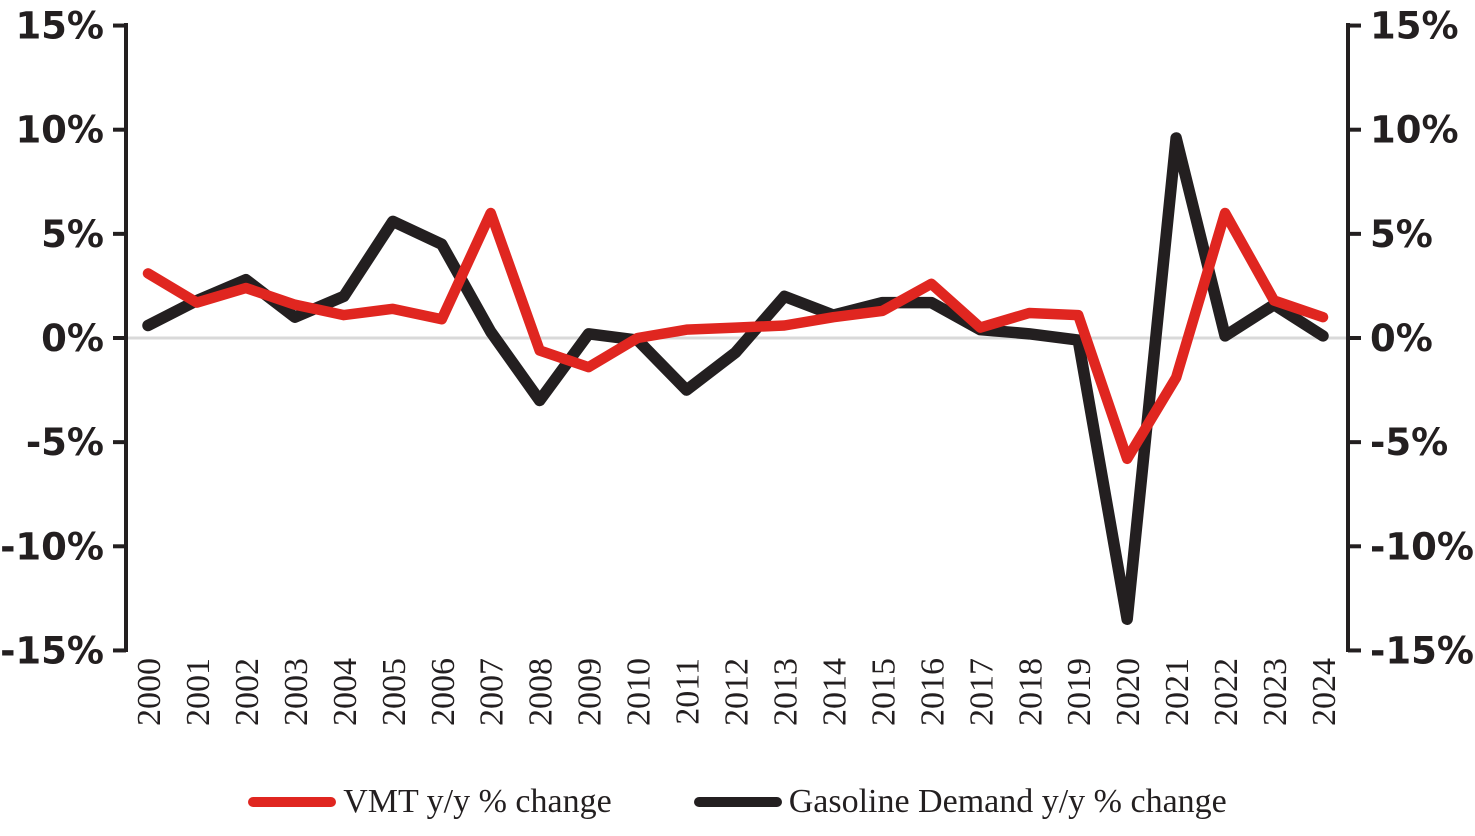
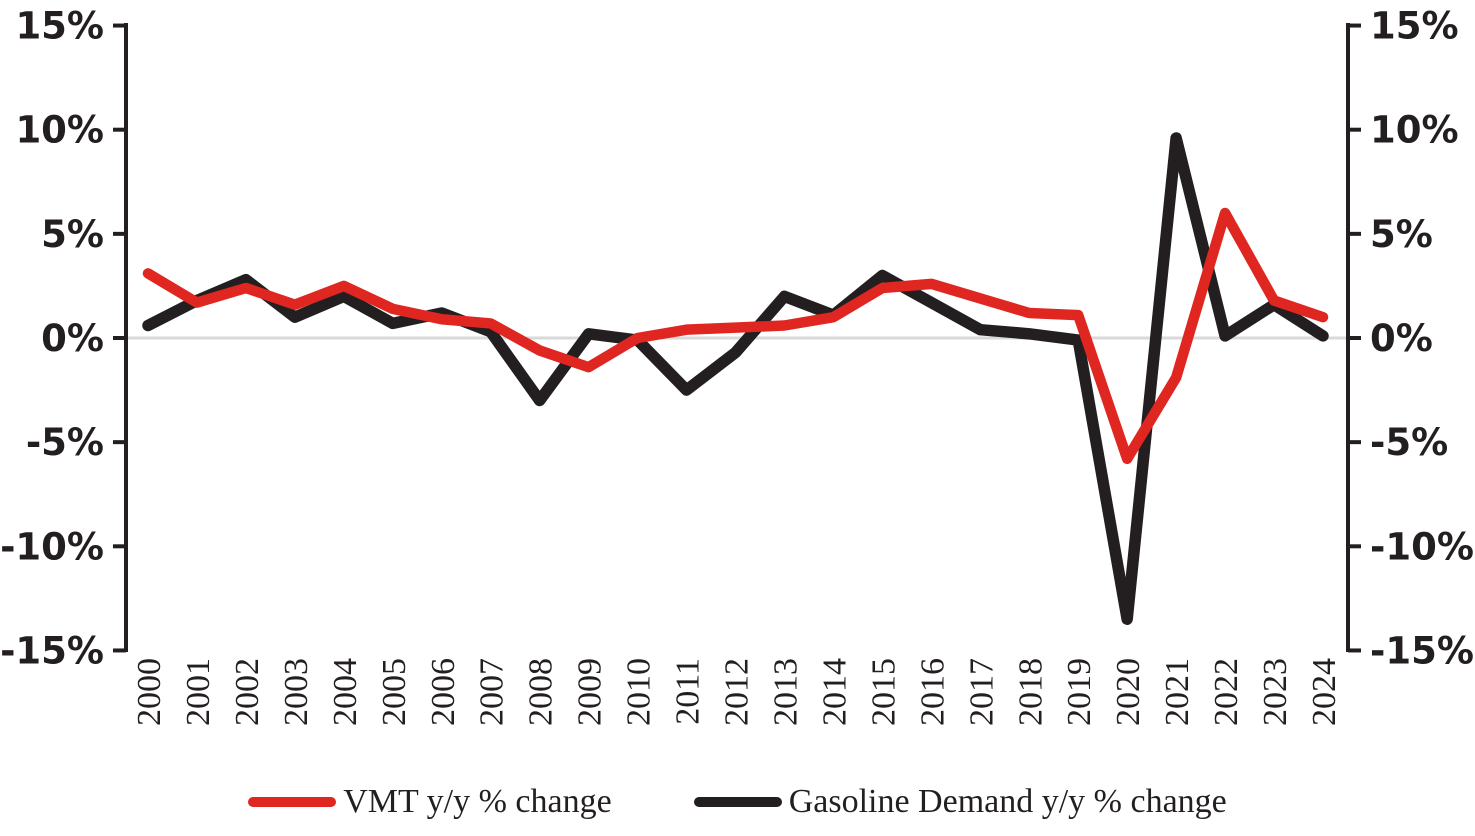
VMT y/y % change/2004: 1.1% -> 2.5%
Gasoline Demand y/y % change/2005: 5.6% -> 0.7%
Gasoline Demand y/y % change/2006: 4.5% -> 1.2%
VMT y/y % change/2007: 6.0% -> 0.7%
VMT y/y % change/2015: 1.3% -> 2.4%
Gasoline Demand y/y % change/2015: 1.7% -> 3.0%
VMT y/y % change/2017: 0.5% -> 1.9%
